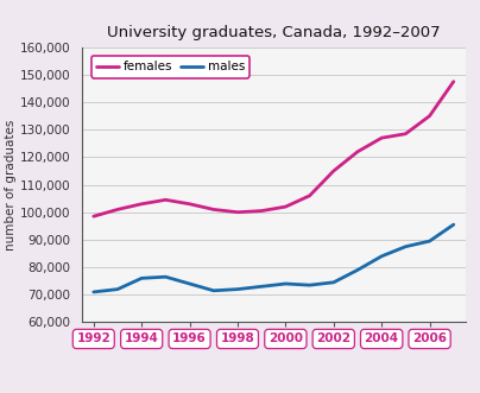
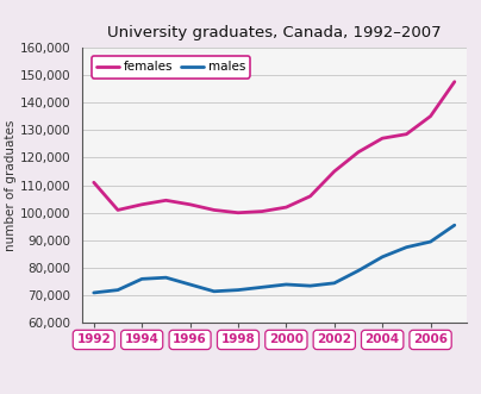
females/1992: 98,500 -> 111,000
